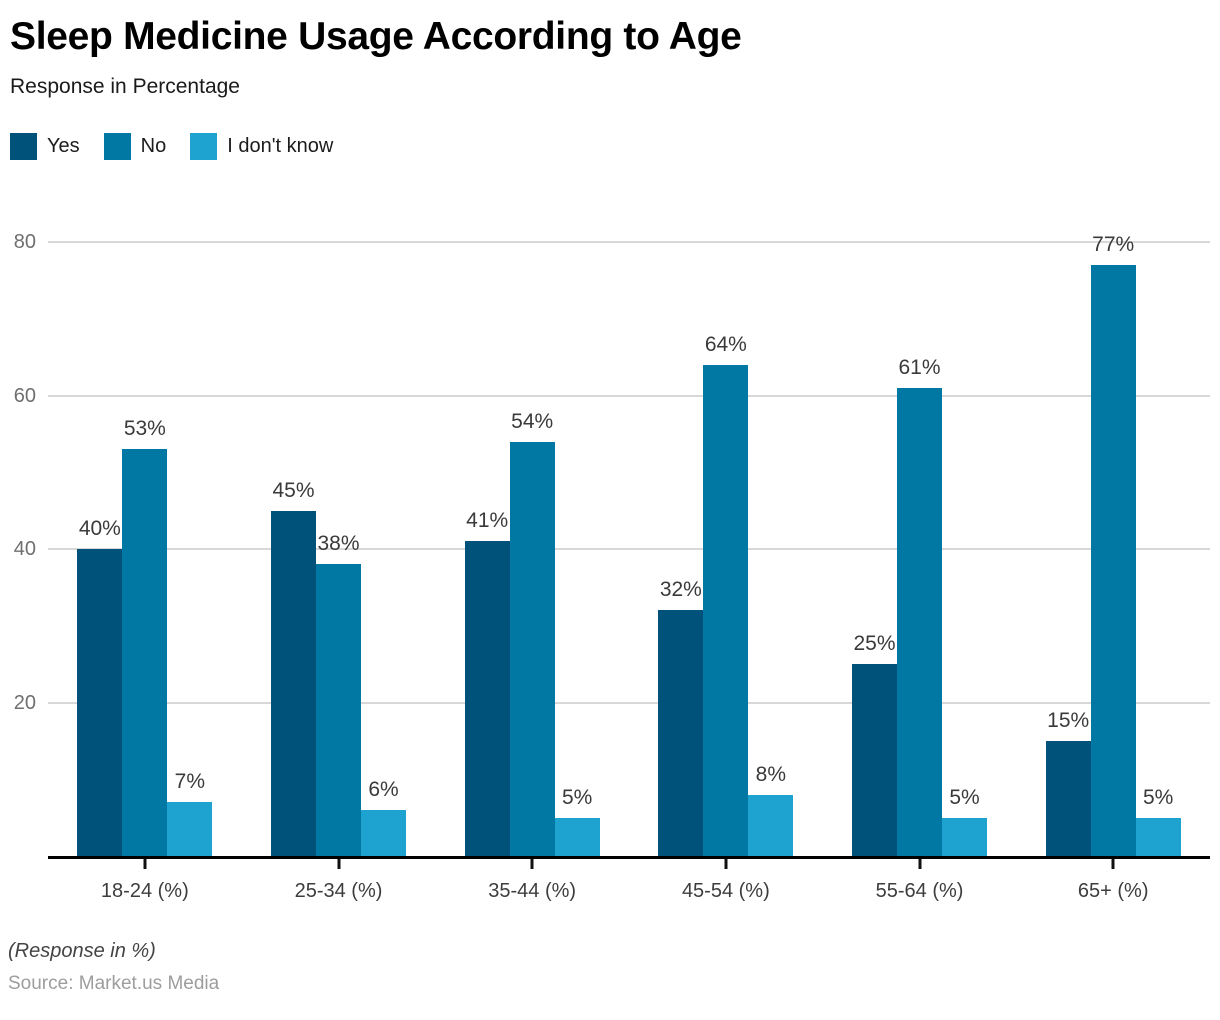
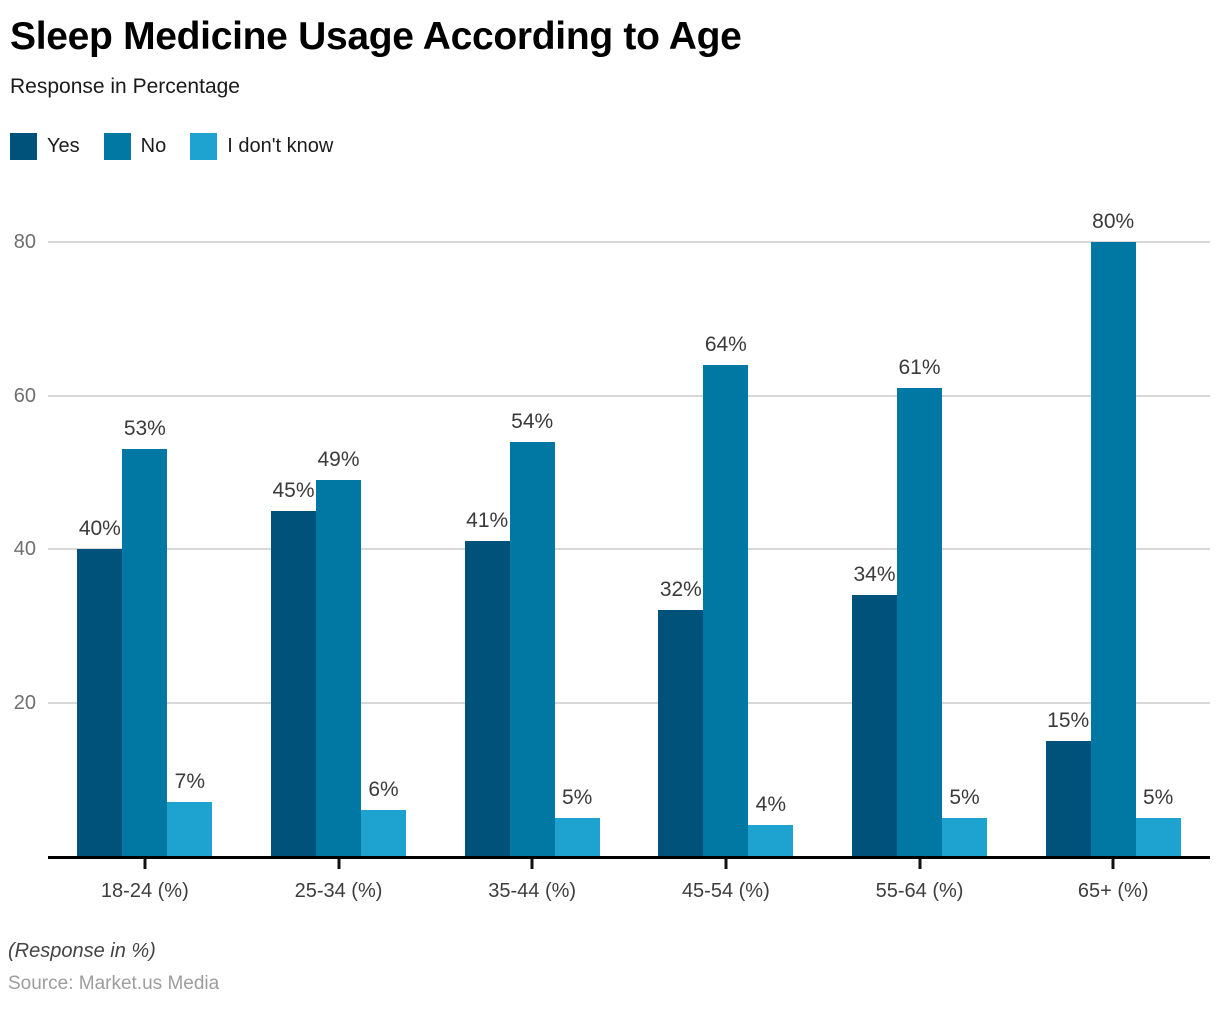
No/25-34 (%): 38% -> 49%
I don't know/45-54 (%): 8% -> 4%
Yes/55-64 (%): 25% -> 34%
No/65+ (%): 77% -> 80%
